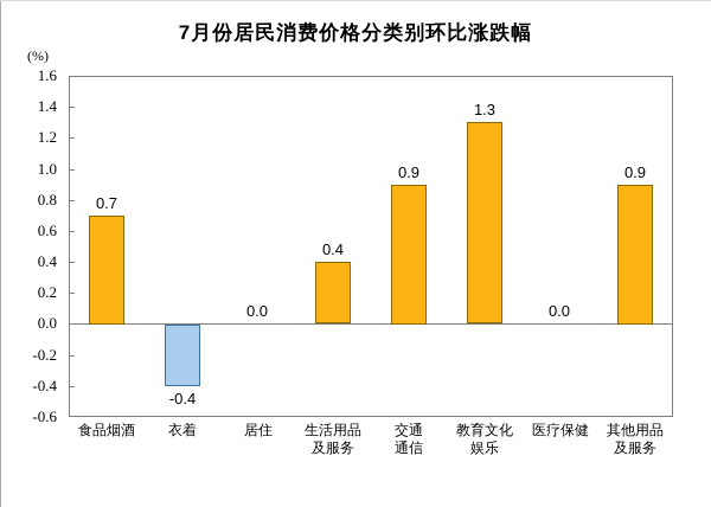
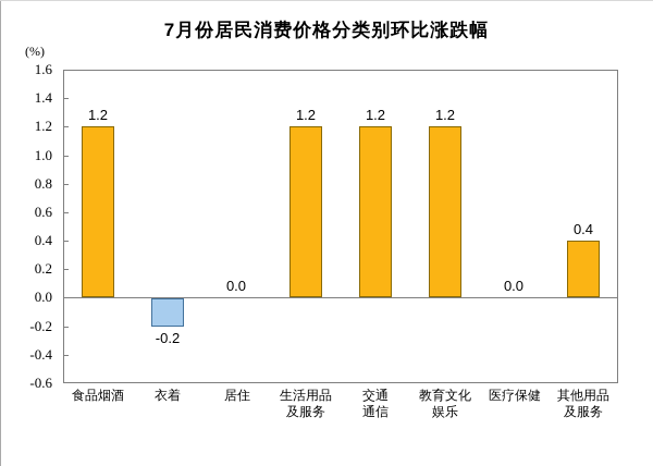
食品烟酒: 0.7 -> 1.2
衣着: -0.4 -> -0.2
生活用品 及服务: 0.4 -> 1.2
交通 通信: 0.9 -> 1.2
教育文化 娱乐: 1.3 -> 1.2
其他用品 及服务: 0.9 -> 0.4
